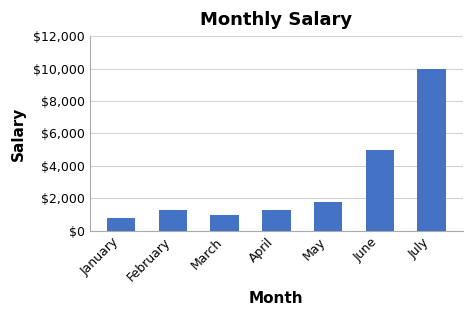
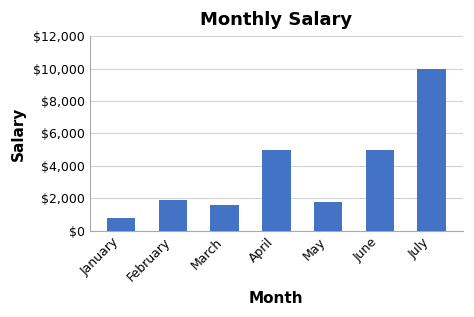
February: $1,300 -> $1,900
March: $1,000 -> $1,600
April: $1,300 -> $5,000
